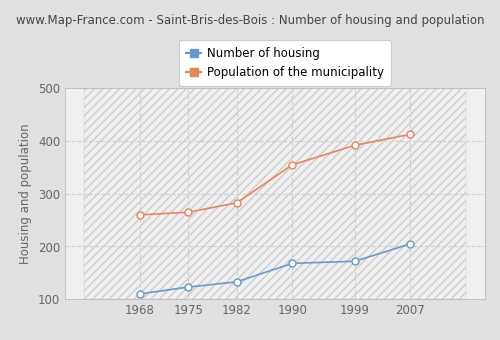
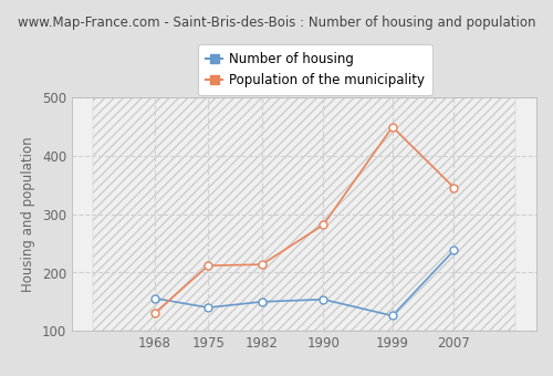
Number of housing/1968: 110 -> 156
Population of the municipality/1968: 260 -> 130
Number of housing/1975: 123 -> 140
Population of the municipality/1975: 265 -> 212
Number of housing/1982: 133 -> 150
Population of the municipality/1982: 283 -> 214
Number of housing/1990: 168 -> 154
Population of the municipality/1990: 355 -> 282
Number of housing/1999: 172 -> 126
Population of the municipality/1999: 392 -> 450
Number of housing/2007: 205 -> 238
Population of the municipality/2007: 413 -> 346
